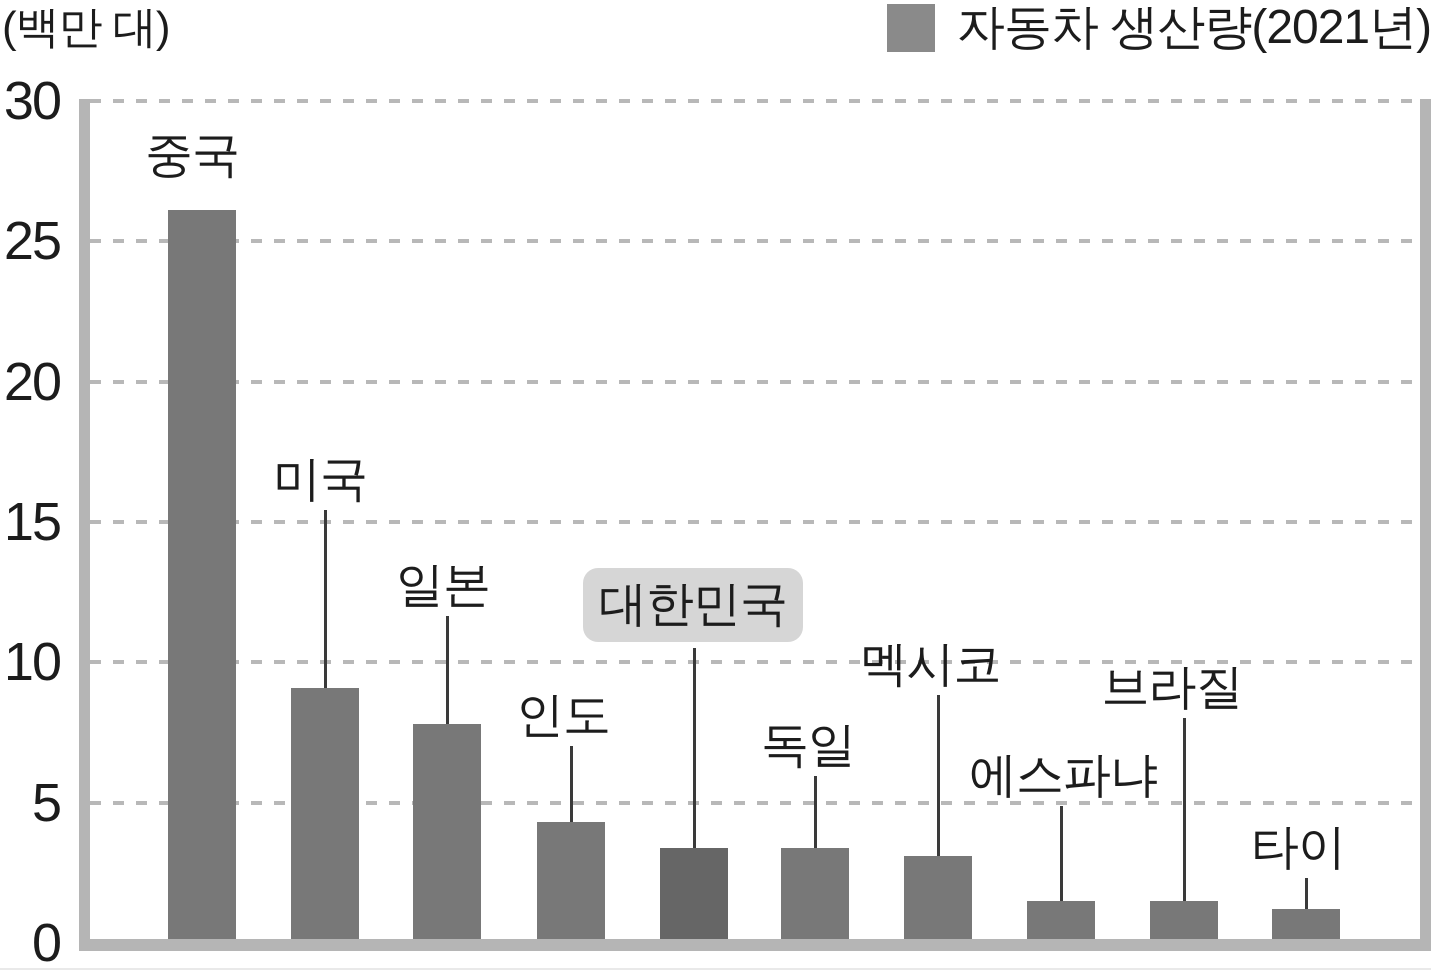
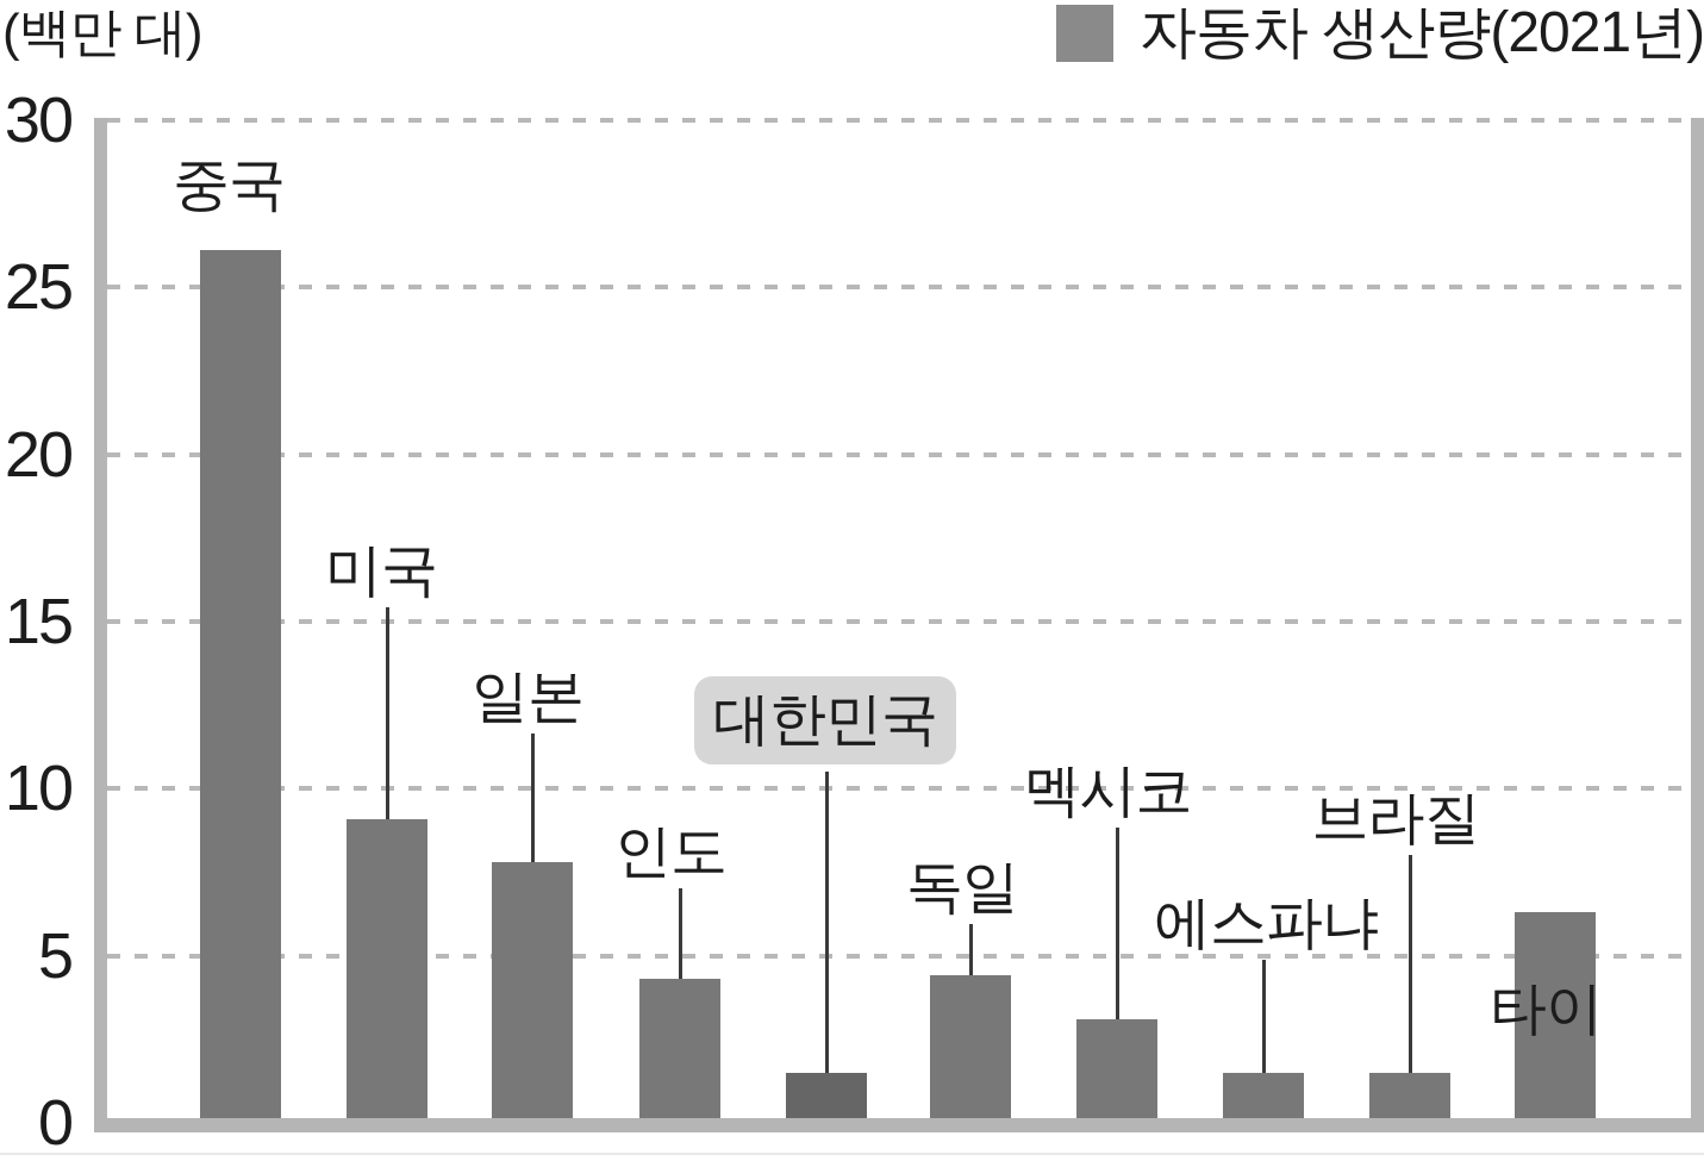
대한민국: 3.4 -> 1.5
독일: 3.4 -> 4.4
타이: 1.2 -> 6.3
